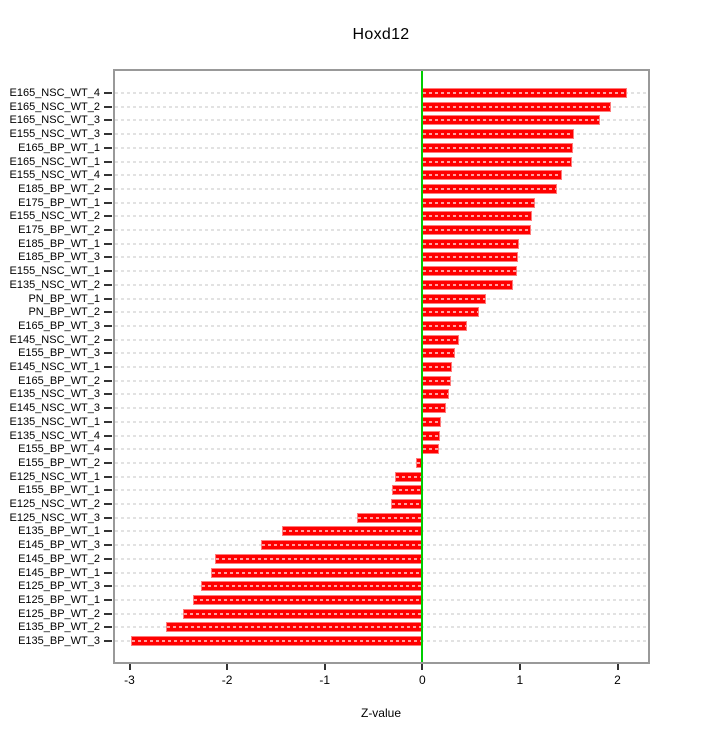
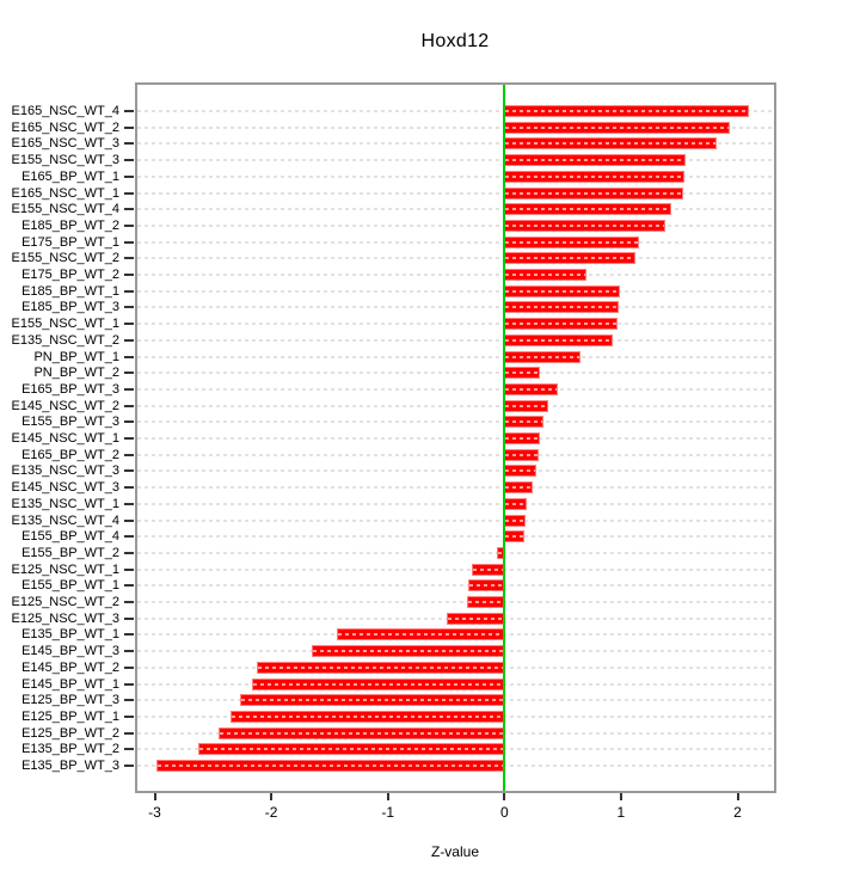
E175_BP_WT_2: 1.1 -> 0.7
PN_BP_WT_2: 0.6 -> 0.3
E125_NSC_WT_3: -0.7 -> -0.5
